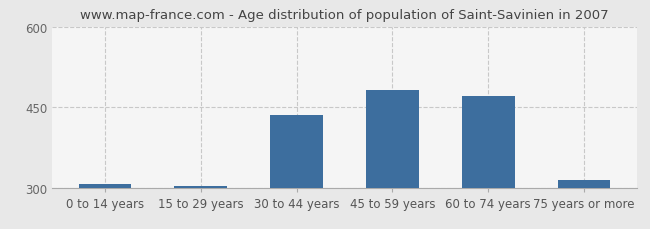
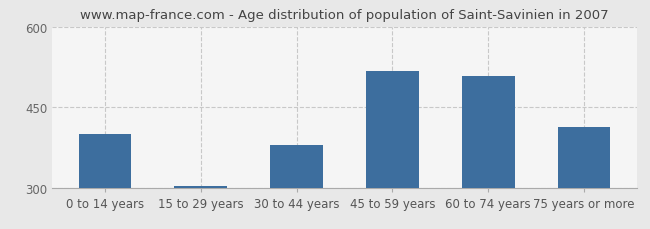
0 to 14 years: 306 -> 400
30 to 44 years: 436 -> 380
45 to 59 years: 481 -> 518
60 to 74 years: 470 -> 508
75 years or more: 314 -> 412
